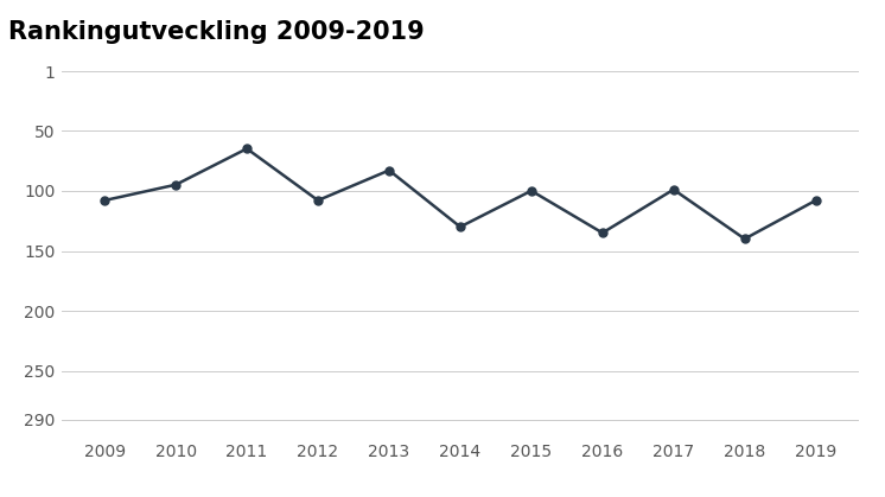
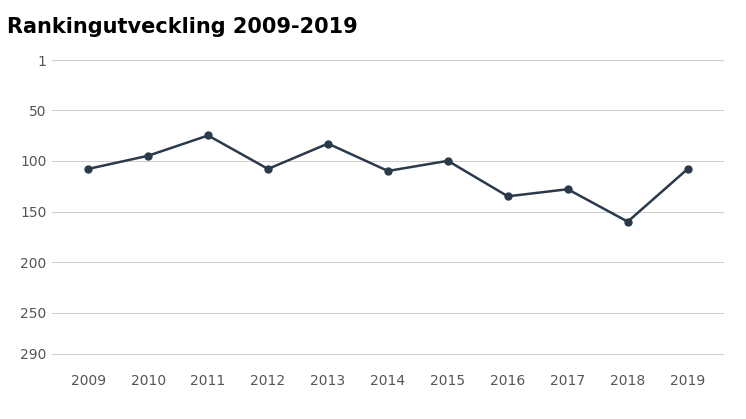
2011: 65 -> 75
2014: 130 -> 110
2017: 99 -> 128
2018: 140 -> 160
